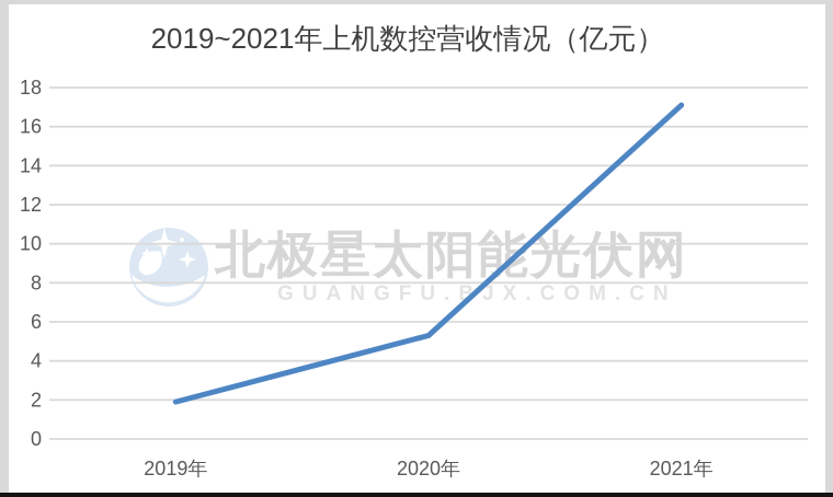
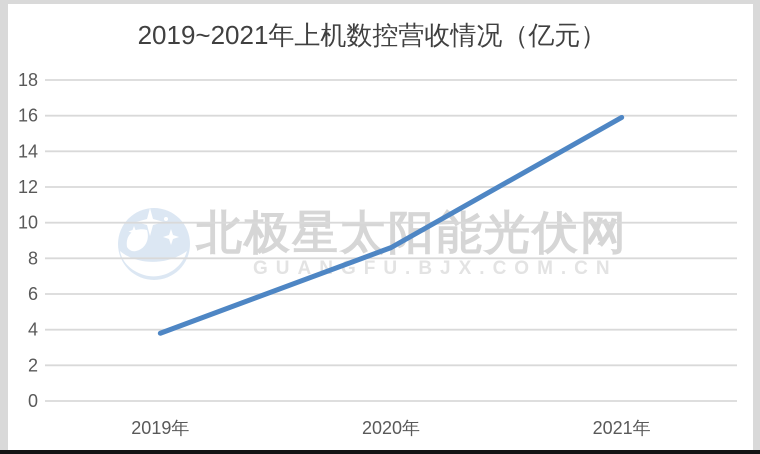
2019年: 1.9 -> 3.8
2020年: 5.3 -> 8.6
2021年: 17.1 -> 15.9
